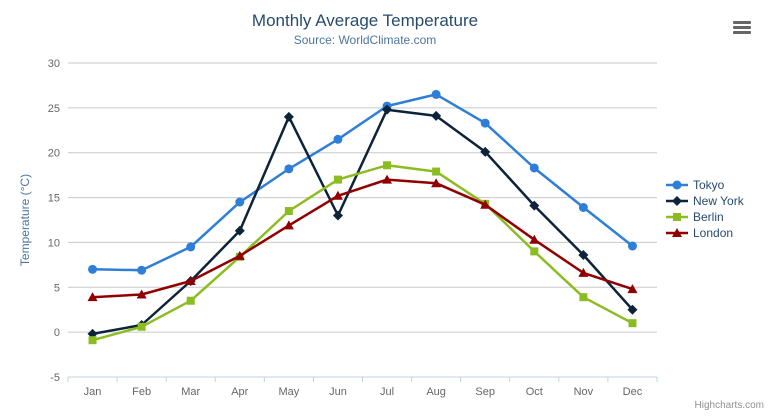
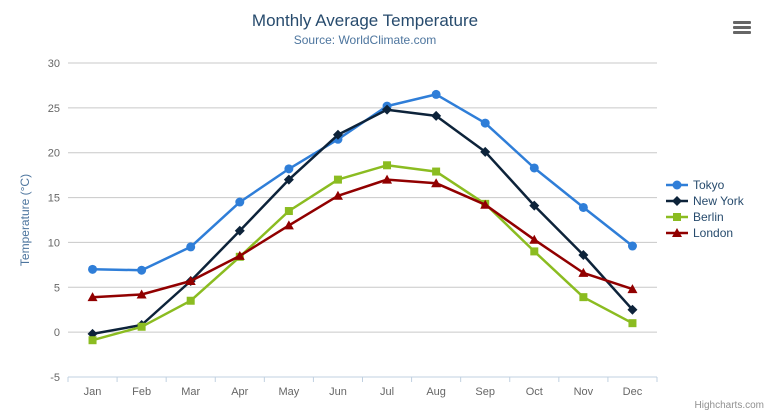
New York/May: 24 -> 17
New York/Jun: 13 -> 22
